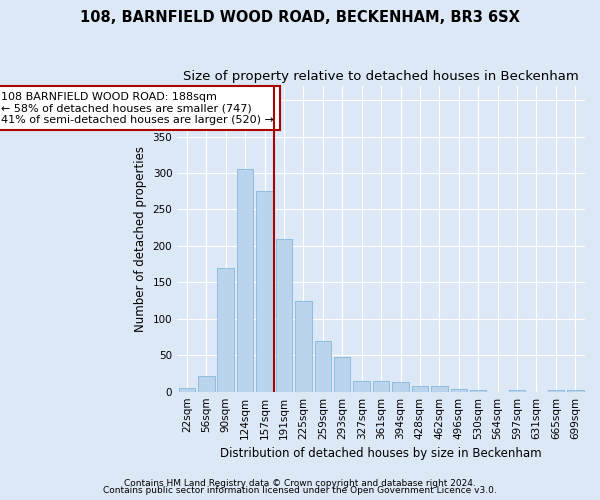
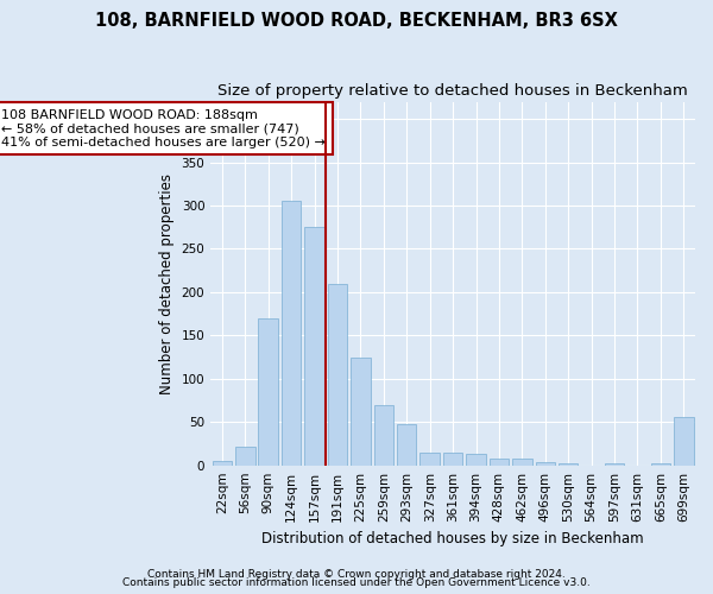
699sqm: 2 -> 56
